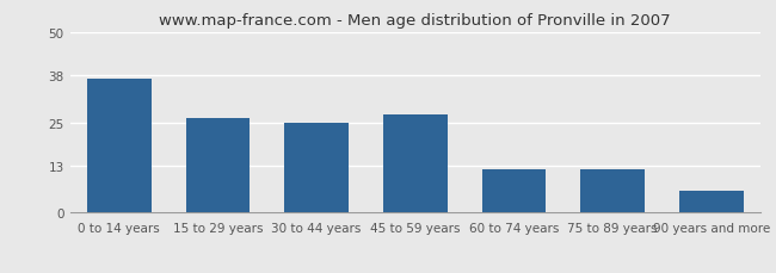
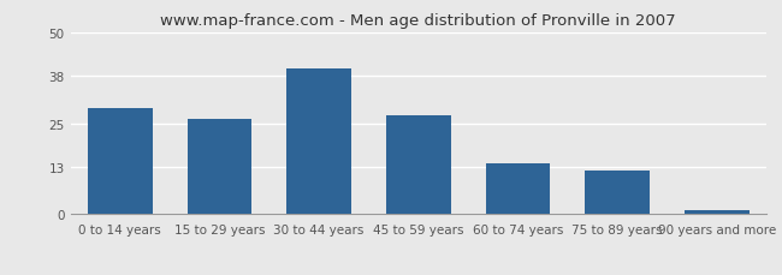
0 to 14 years: 37 -> 29
30 to 44 years: 25 -> 40
60 to 74 years: 12 -> 14
90 years and more: 6 -> 1
